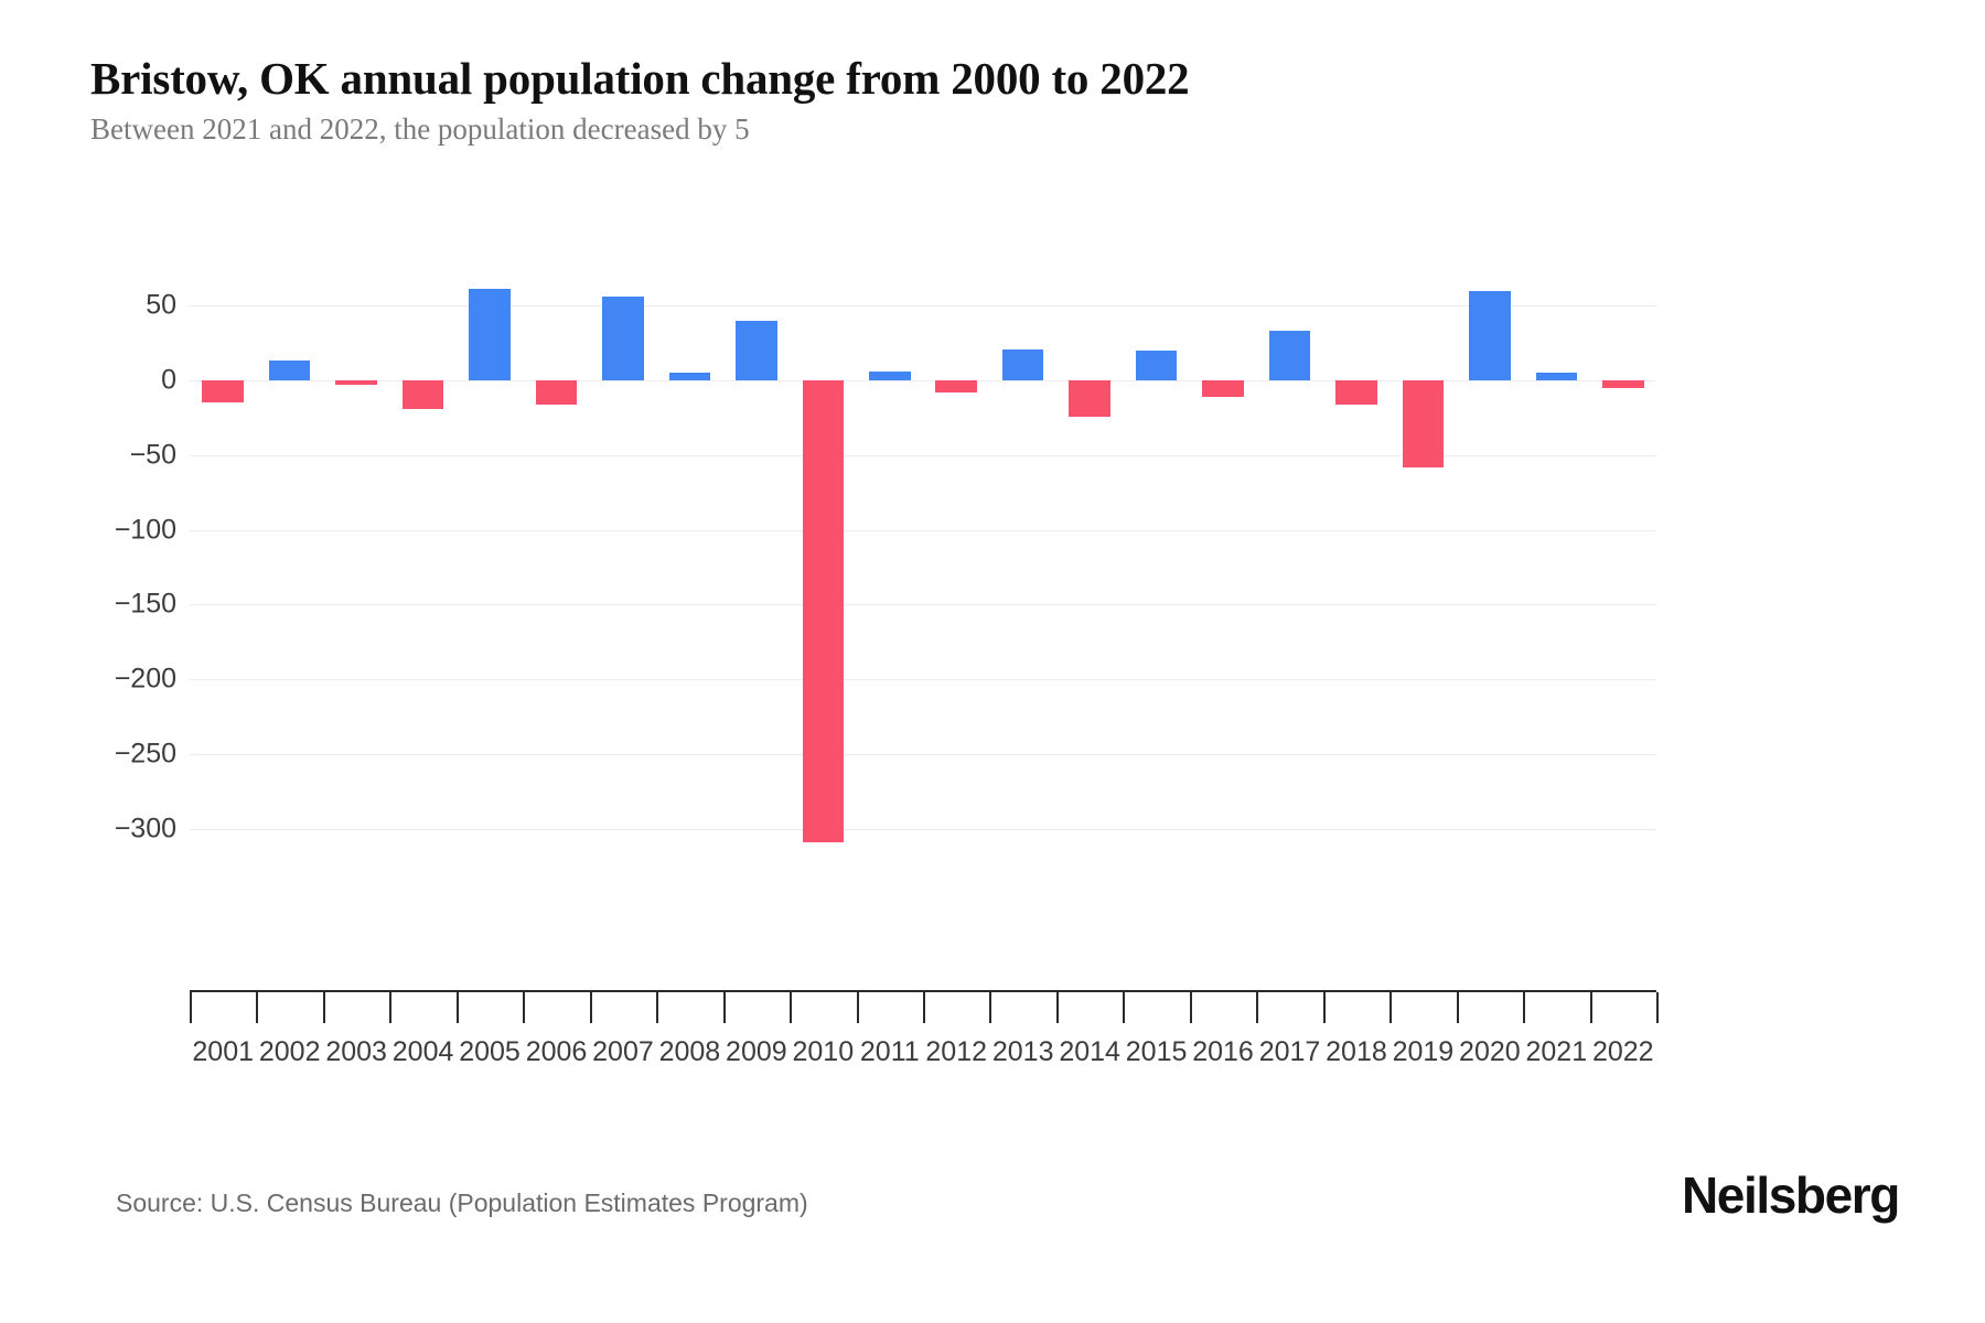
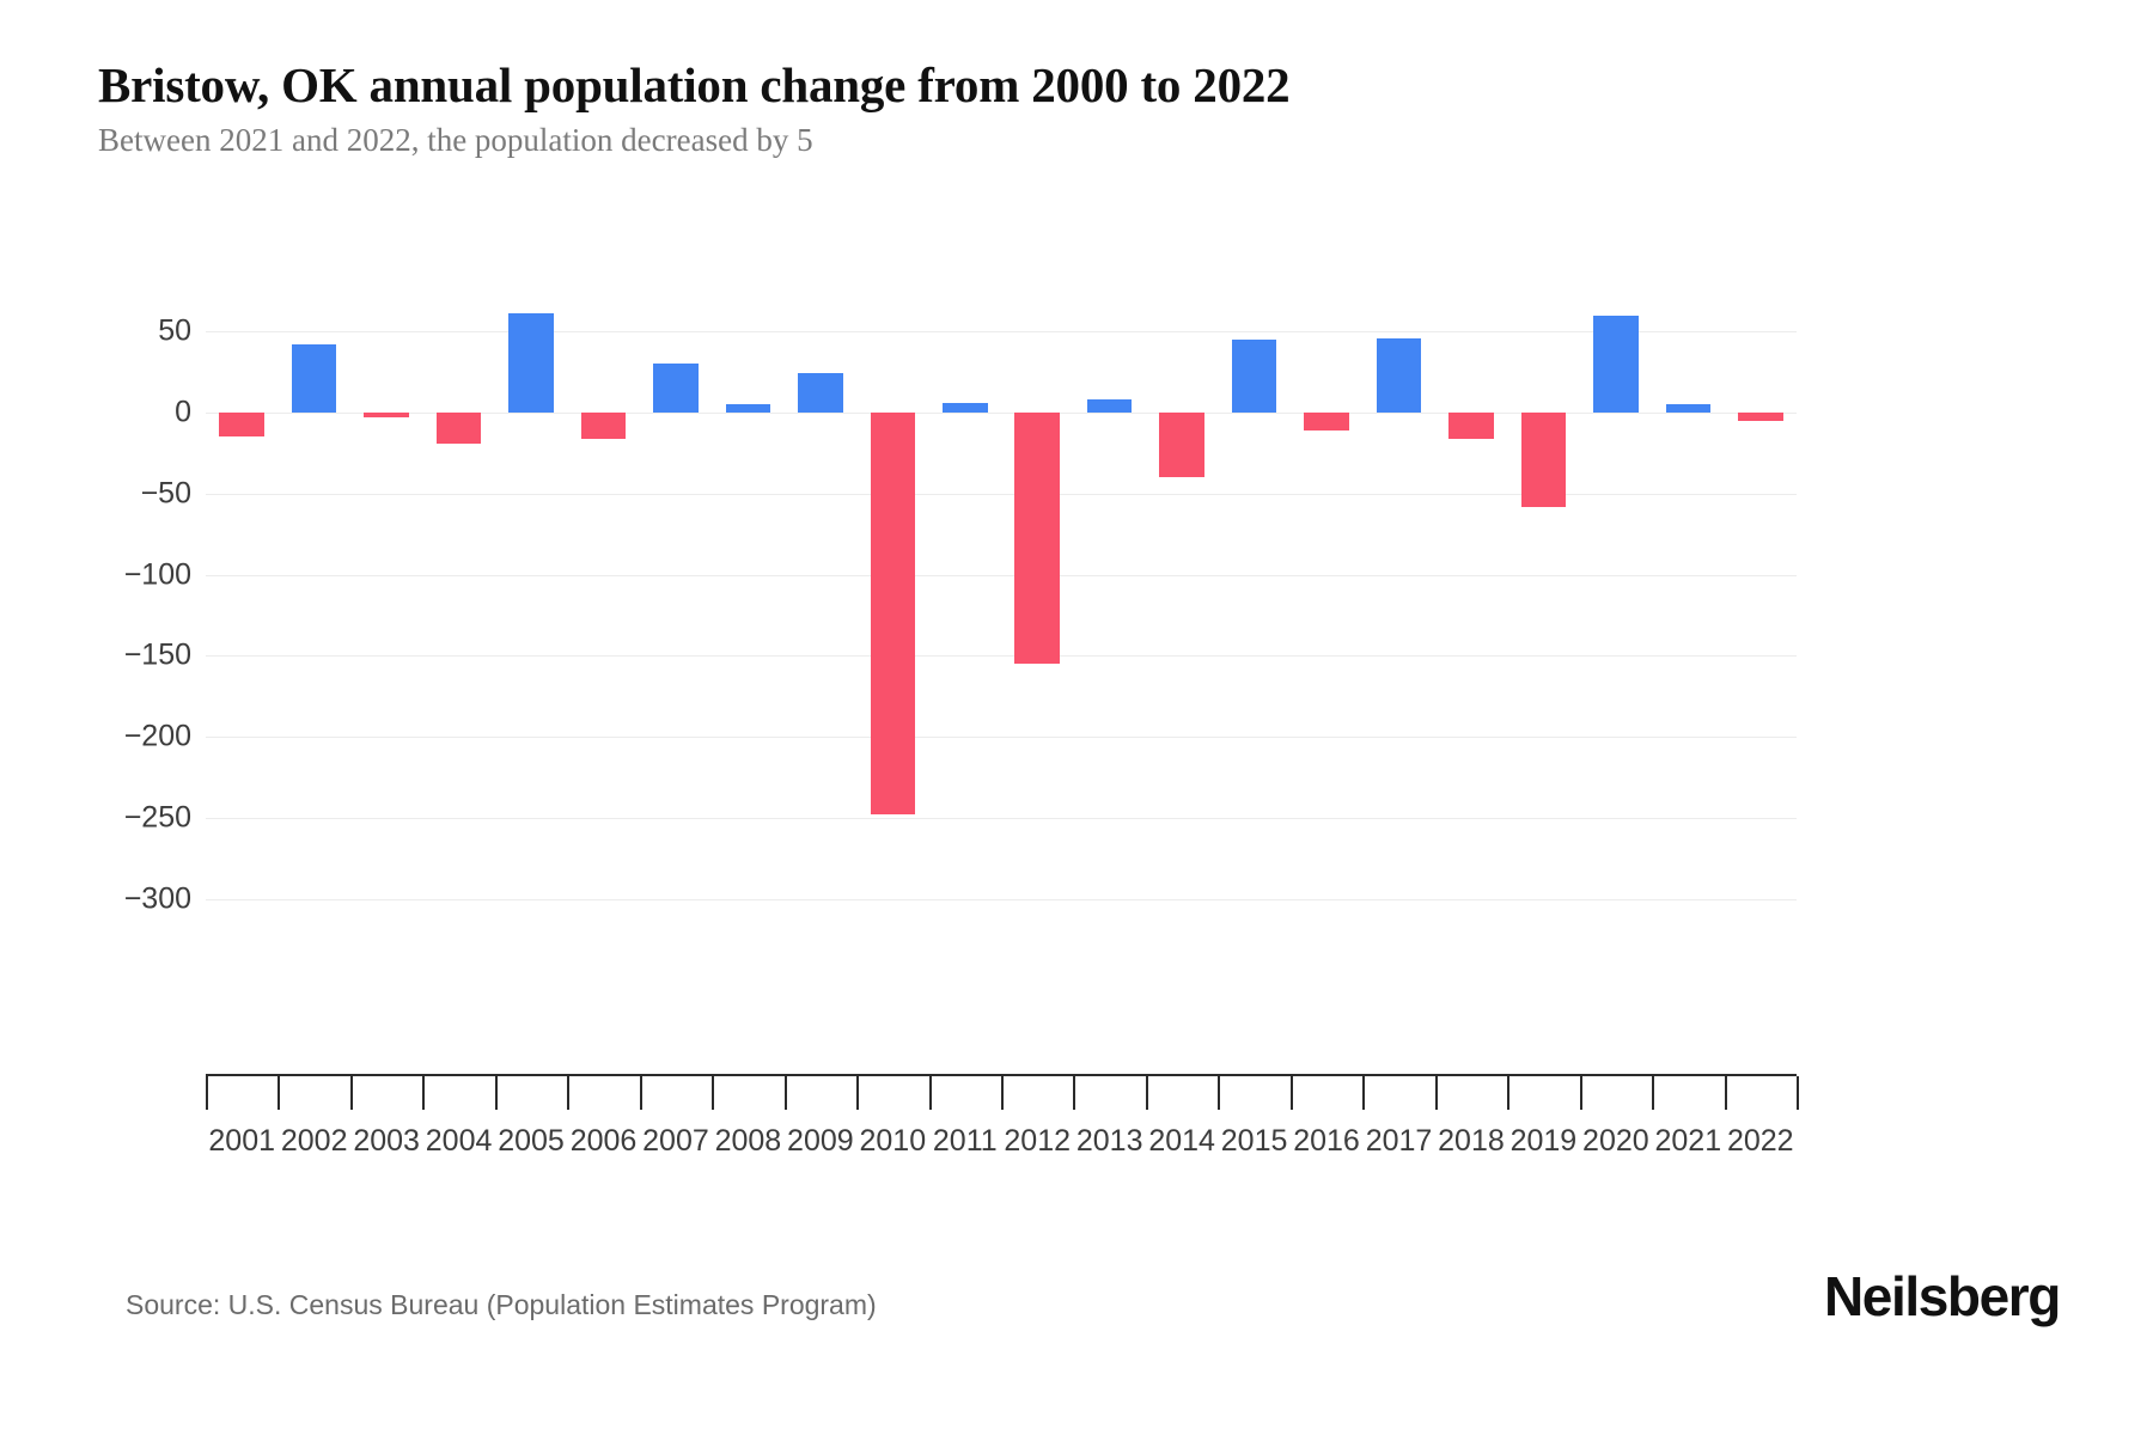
2002: 13 -> 42
2007: 56 -> 30
2009: 40 -> 24
2010: -309 -> -248
2012: -8 -> -155
2013: 21 -> 8
2014: -24 -> -40
2015: 20 -> 45
2017: 33 -> 46
